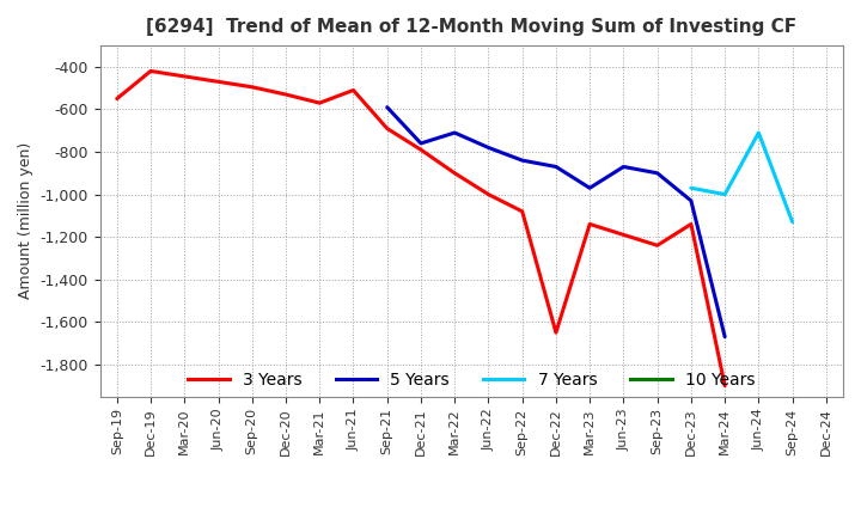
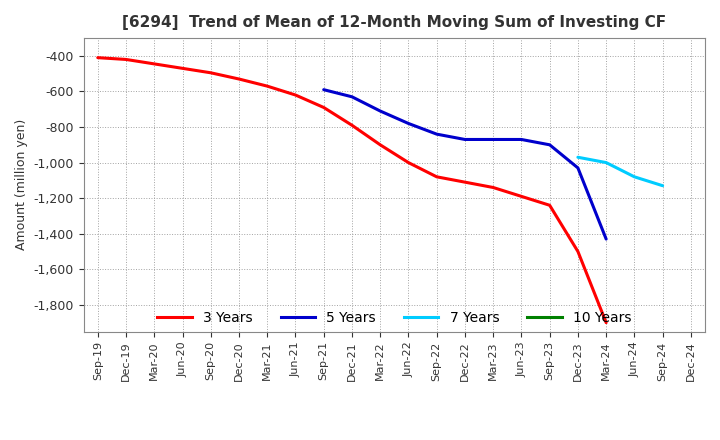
3 Years/Sep-19: -550 -> -410
3 Years/Jun-21: -510 -> -620
5 Years/Dec-21: -760 -> -630
3 Years/Dec-22: -1,650 -> -1,110
5 Years/Mar-23: -970 -> -870
3 Years/Dec-23: -1,140 -> -1,500
5 Years/Mar-24: -1,670 -> -1,430
7 Years/Jun-24: -710 -> -1,080
